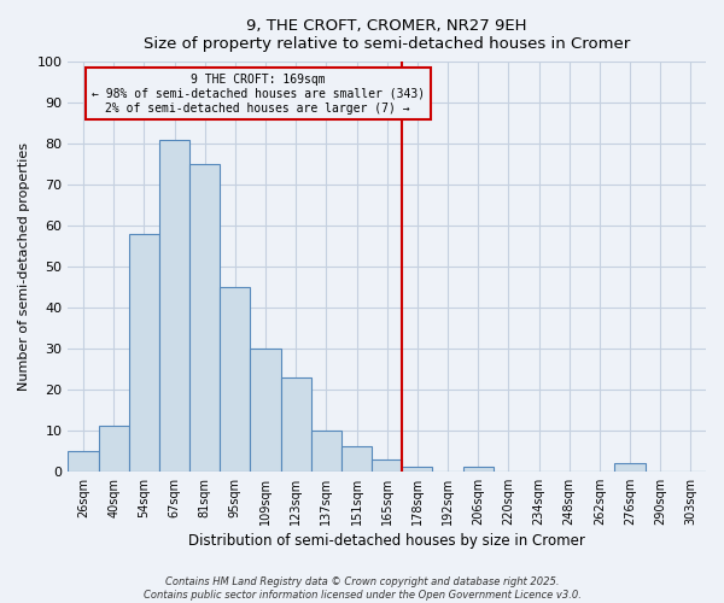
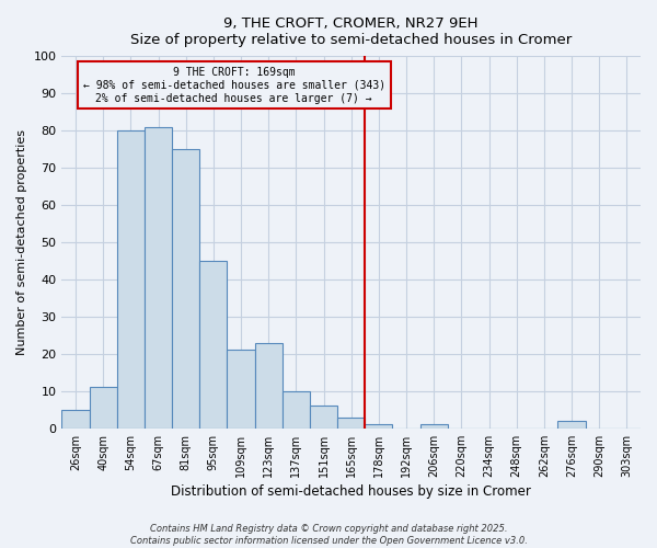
54sqm: 58 -> 80
109sqm: 30 -> 21
